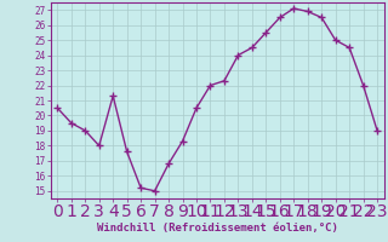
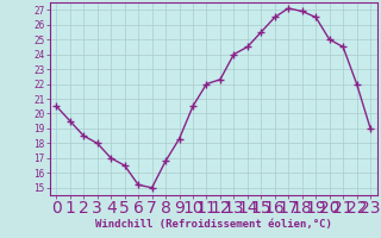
2: 19.0 -> 18.5
4: 21.3 -> 17.0
5: 17.6 -> 16.5
